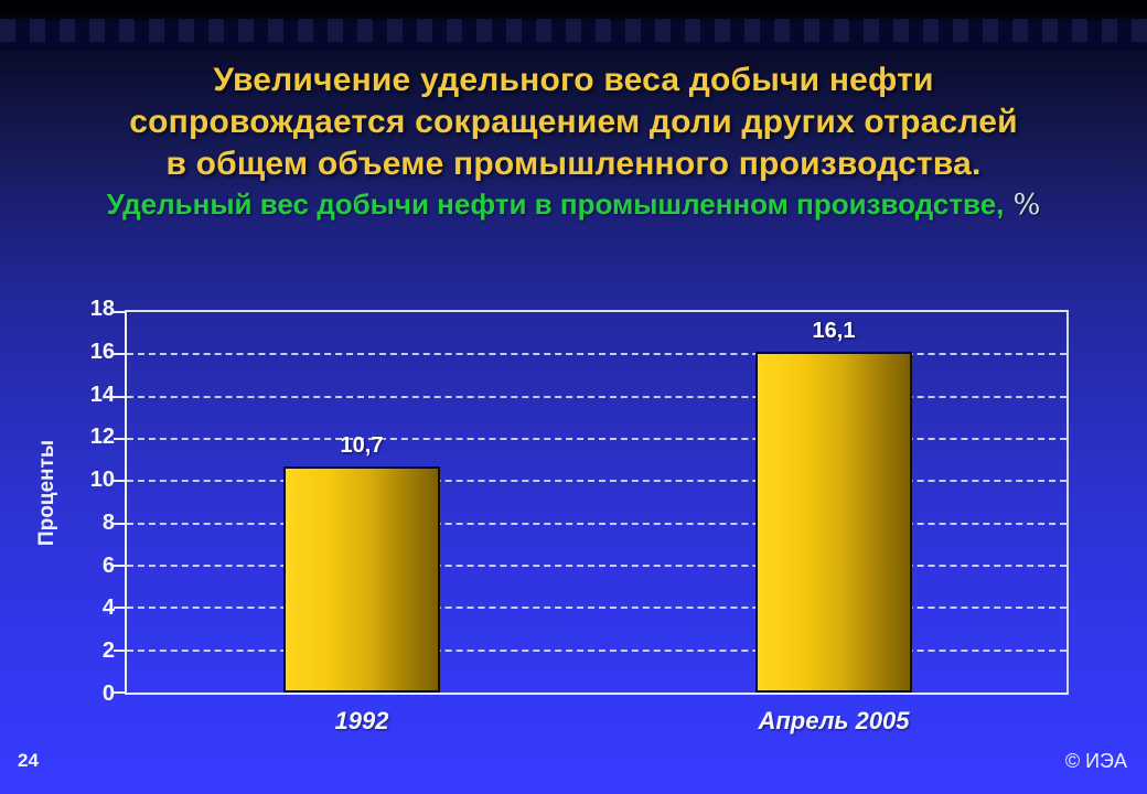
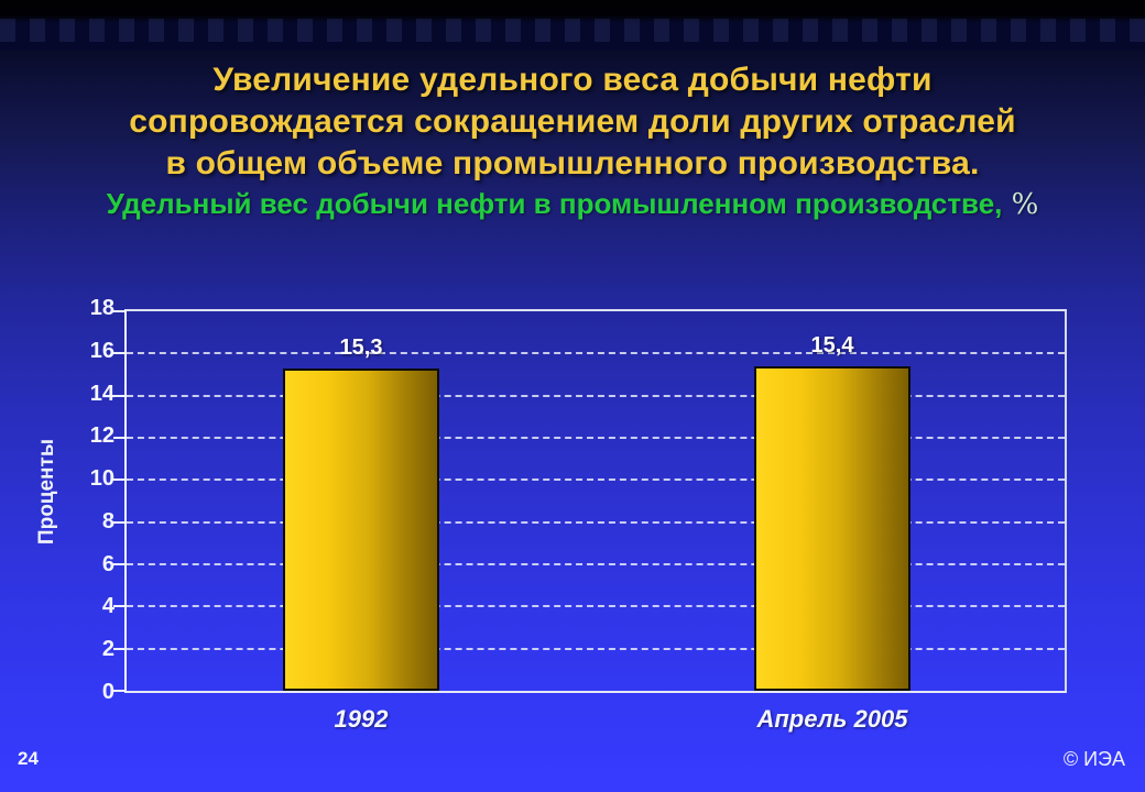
1992: 10,7 -> 15,3
Апрель 2005: 16,1 -> 15,4
